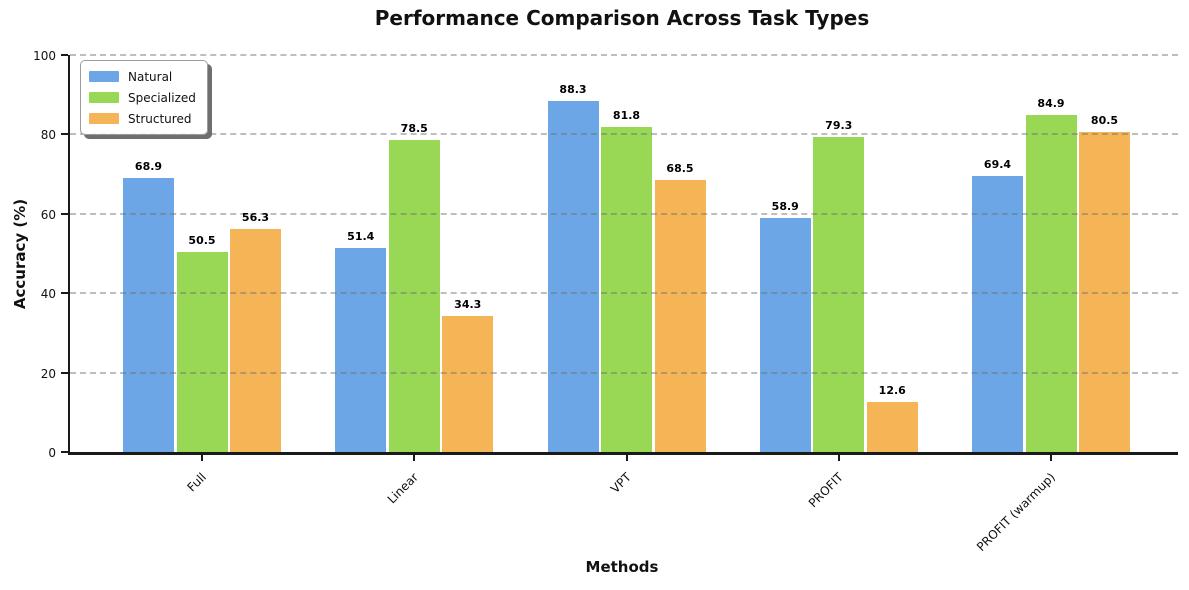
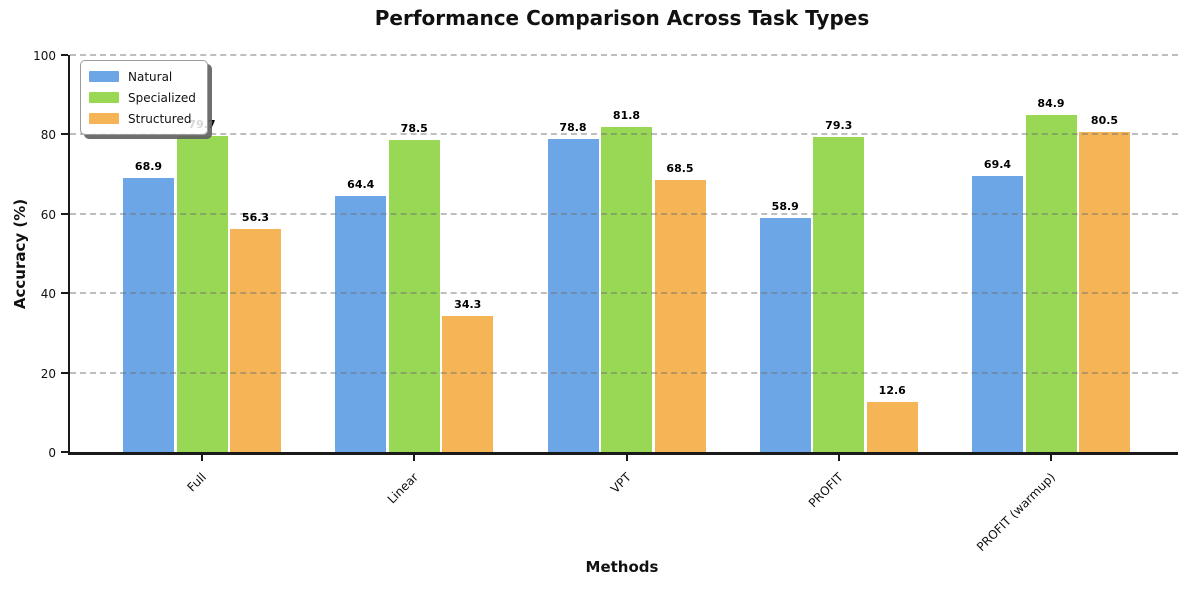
Specialized/Full: 50.5 -> 79.7
Natural/Linear: 51.4 -> 64.4
Natural/VPT: 88.3 -> 78.8
